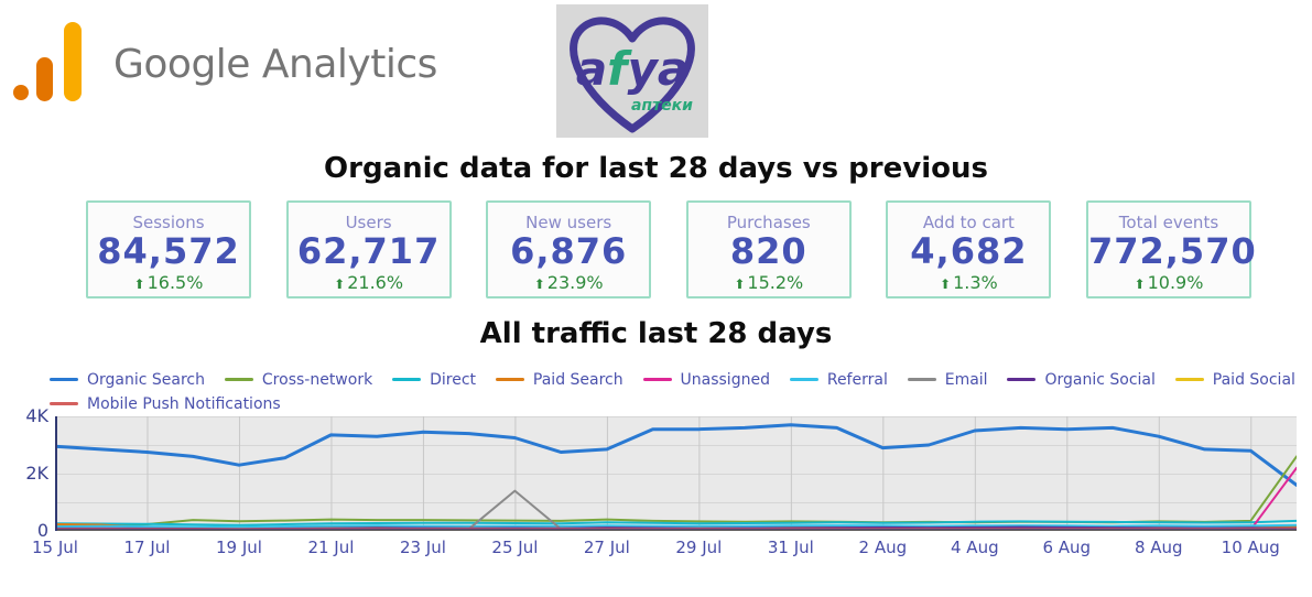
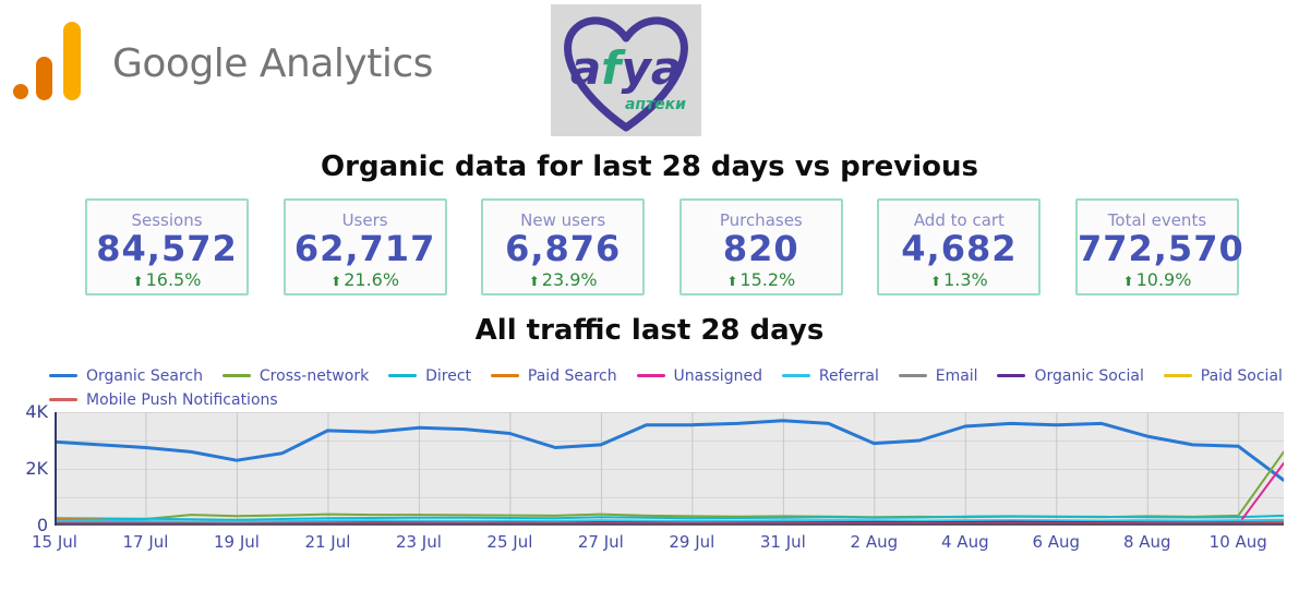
Email/25 Jul: 1.4K -> 0.1K
Organic Search/8 Aug: 3.3K -> 3.2K
